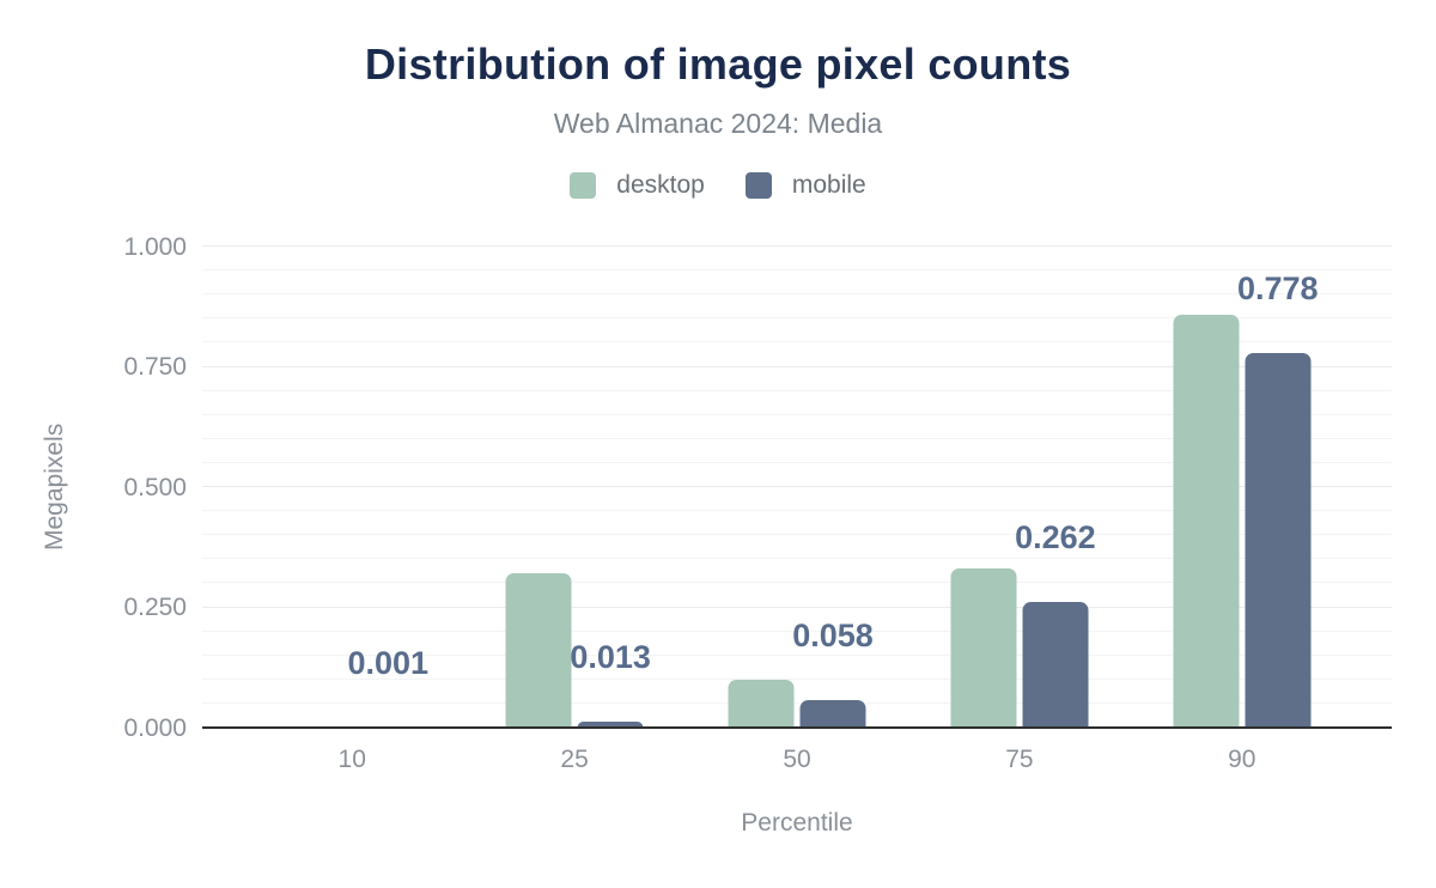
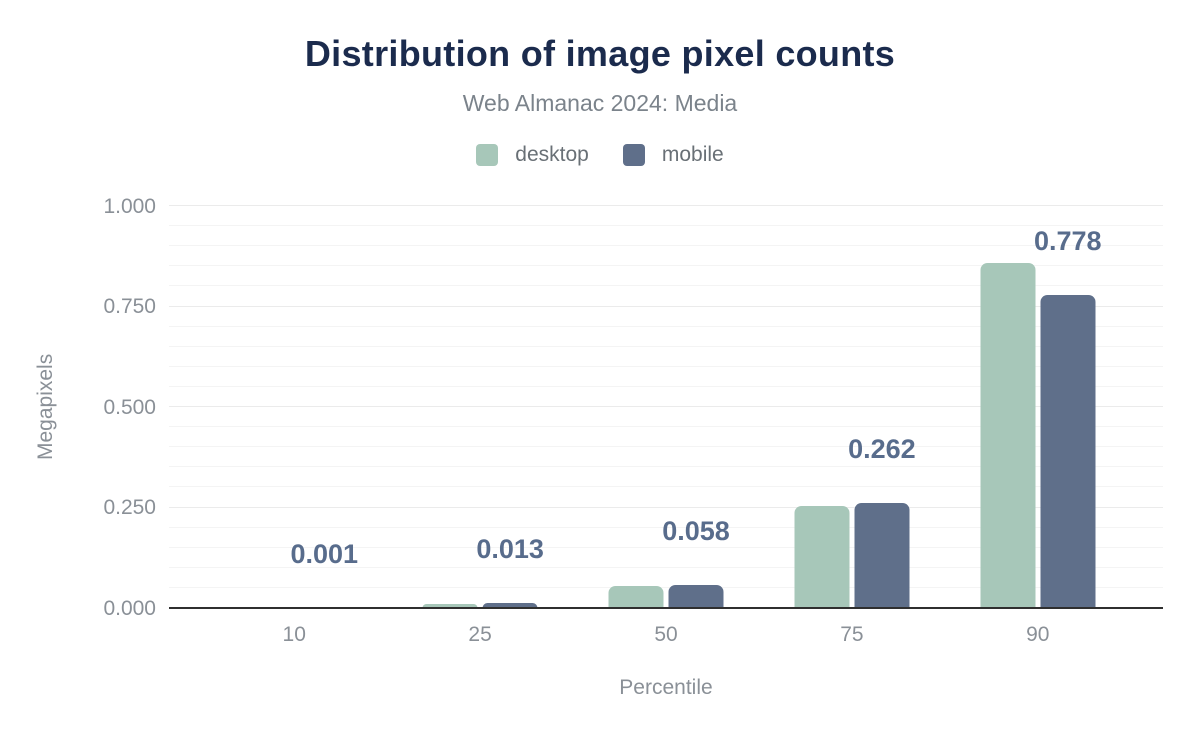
desktop/25: 0.32 -> 0.01
desktop/50: 0.10 -> 0.06
desktop/75: 0.33 -> 0.25
